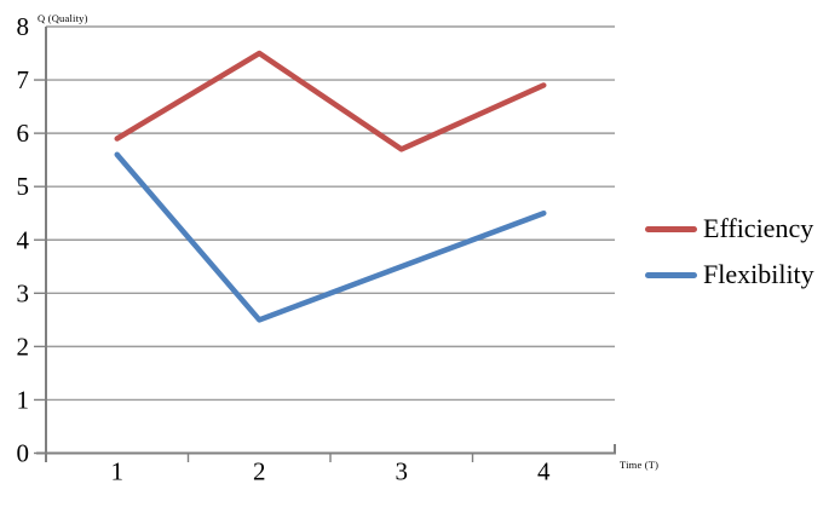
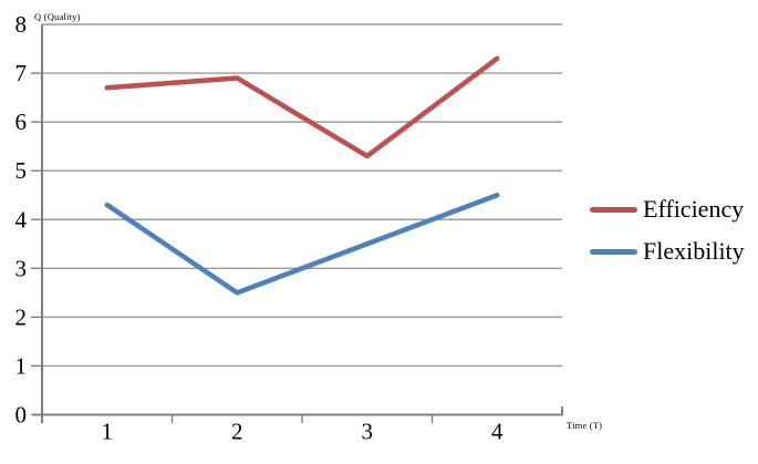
Efficiency/1: 5.9 -> 6.7
Flexibility/1: 5.6 -> 4.3
Efficiency/2: 7.5 -> 6.9
Efficiency/3: 5.7 -> 5.3
Efficiency/4: 6.9 -> 7.3
